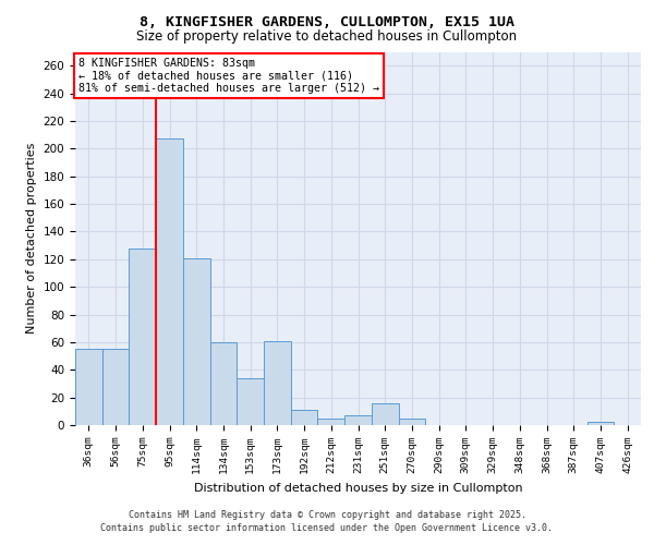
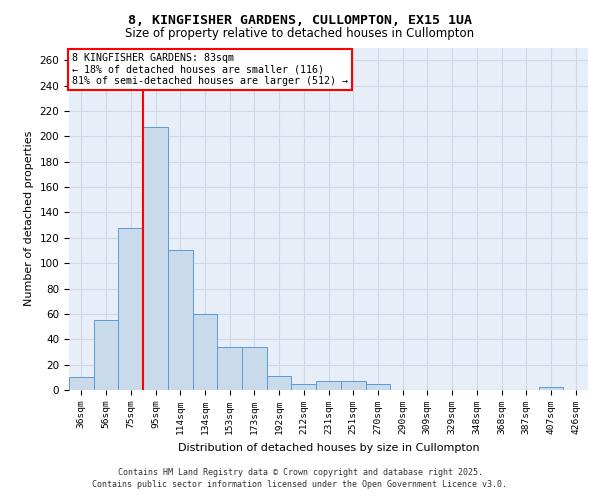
36sqm: 55 -> 10
114sqm: 121 -> 110
173sqm: 61 -> 34
251sqm: 16 -> 7
